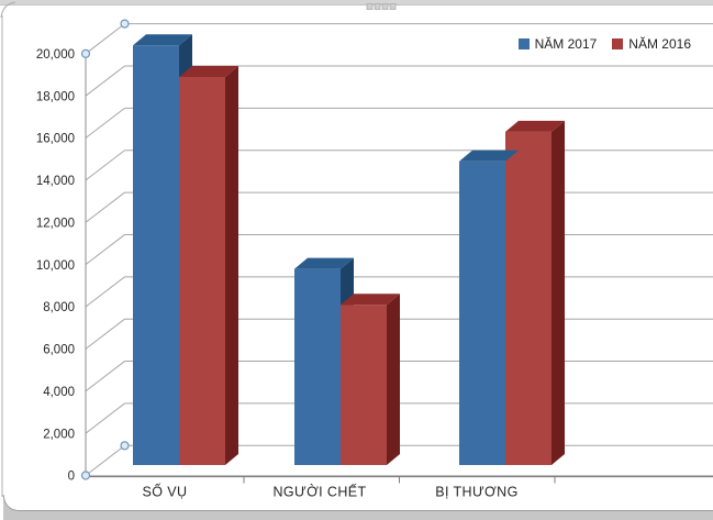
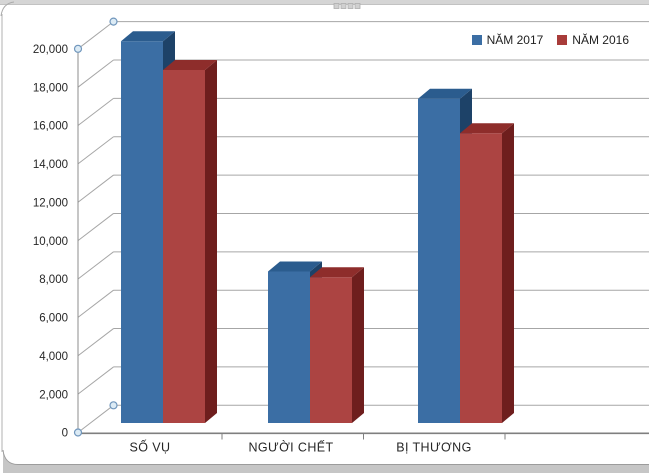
NĂM 2017/NGƯỜI CHẾT: 9300 -> 7900
NĂM 2017/BỊ THƯƠNG: 14400 -> 16900
NĂM 2016/BỊ THƯƠNG: 15800 -> 15100
